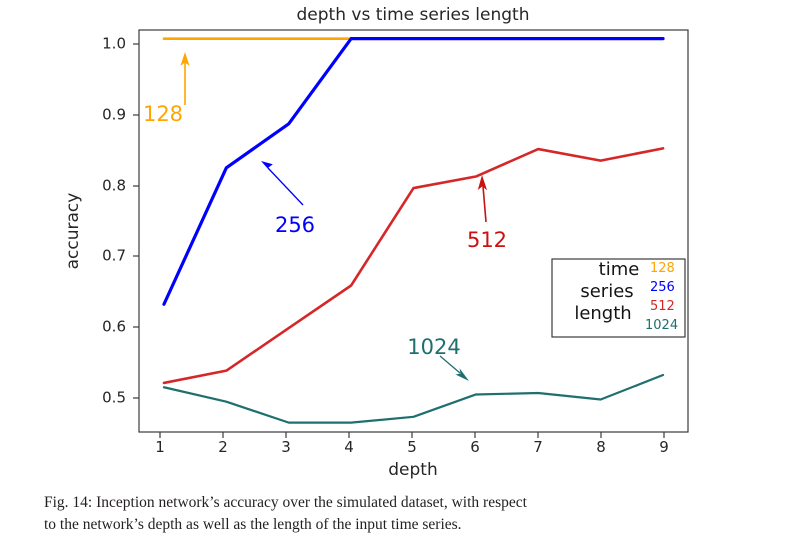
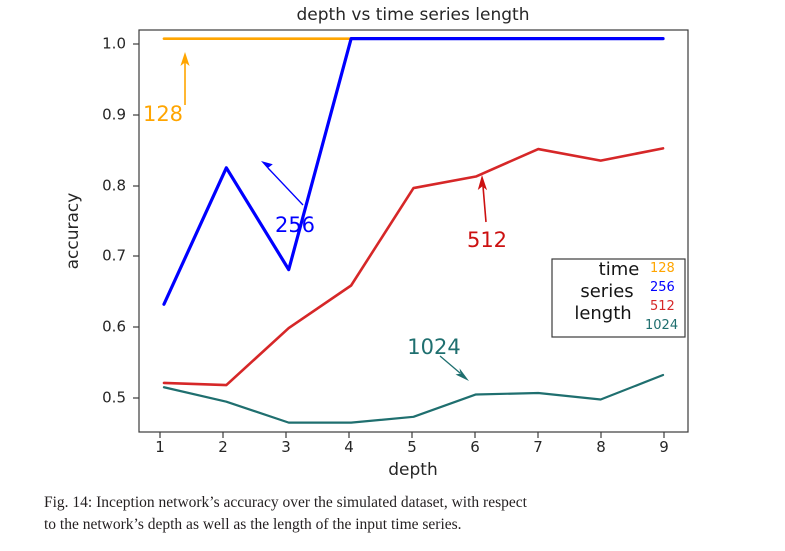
512/2: 0.54 -> 0.52
256/3: 0.88 -> 0.68
